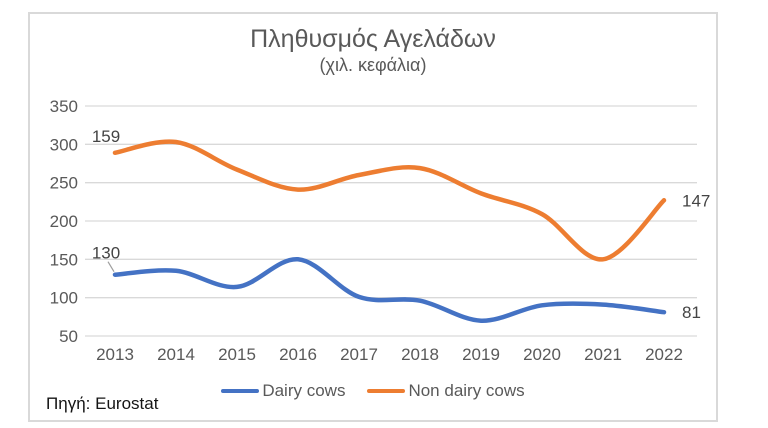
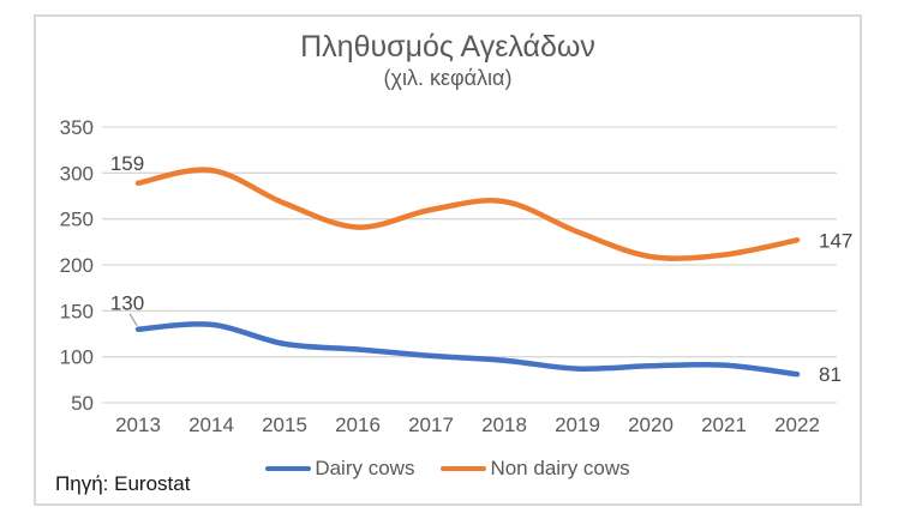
Dairy cows/2016: 150 -> 110
Dairy cows/2019: 70 -> 90
Non dairy cows/2021: 150 -> 210
